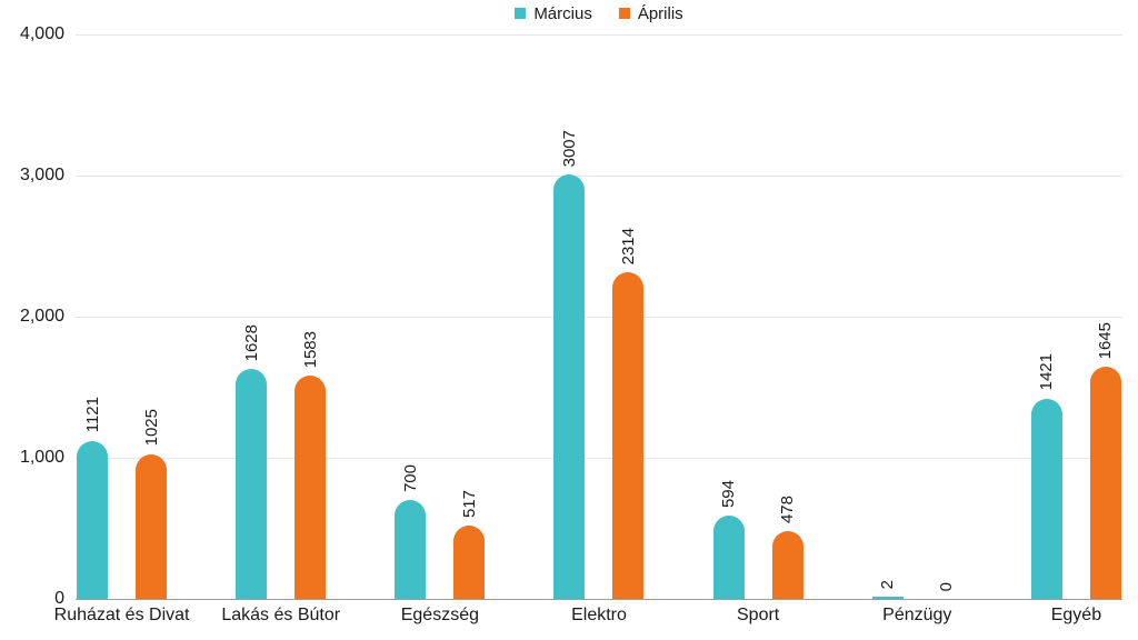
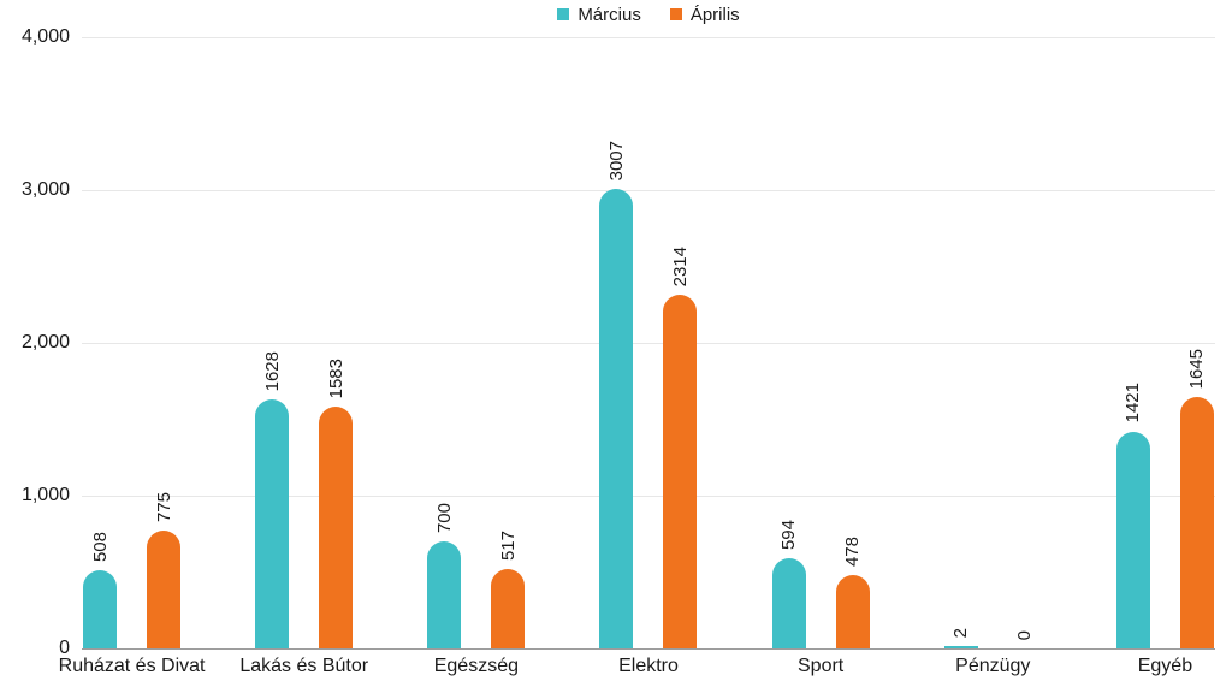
Március/Ruházat és Divat: 1121 -> 508
Április/Ruházat és Divat: 1025 -> 775
